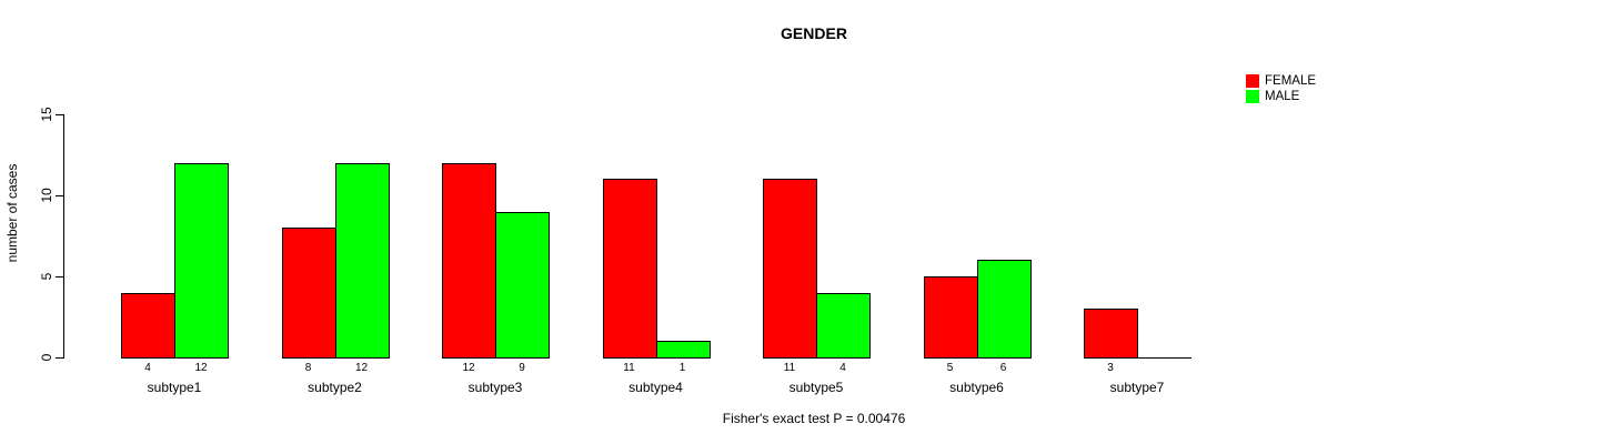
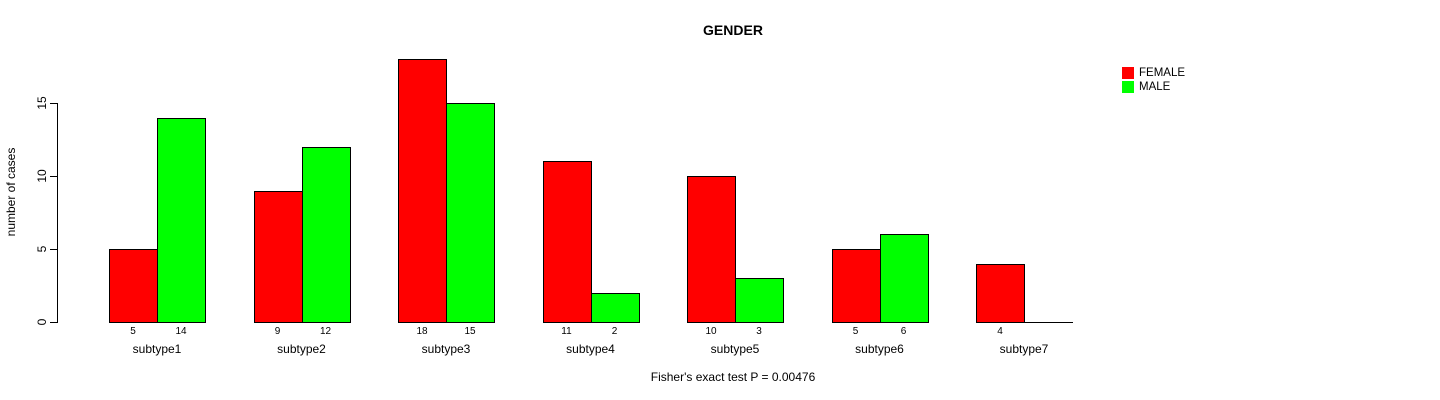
FEMALE/subtype1: 4 -> 5
MALE/subtype1: 12 -> 14
FEMALE/subtype2: 8 -> 9
FEMALE/subtype3: 12 -> 18
MALE/subtype3: 9 -> 15
MALE/subtype4: 1 -> 2
FEMALE/subtype5: 11 -> 10
MALE/subtype5: 4 -> 3
FEMALE/subtype7: 3 -> 4
